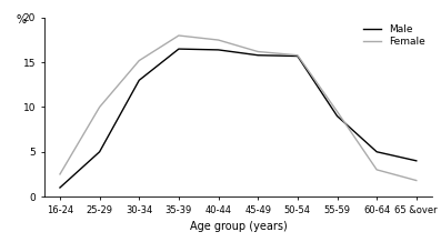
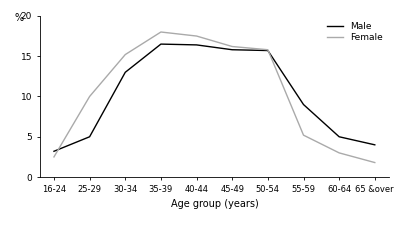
Male/16-24: 1.0 -> 3.2
Female/55-59: 9.5 -> 5.2
